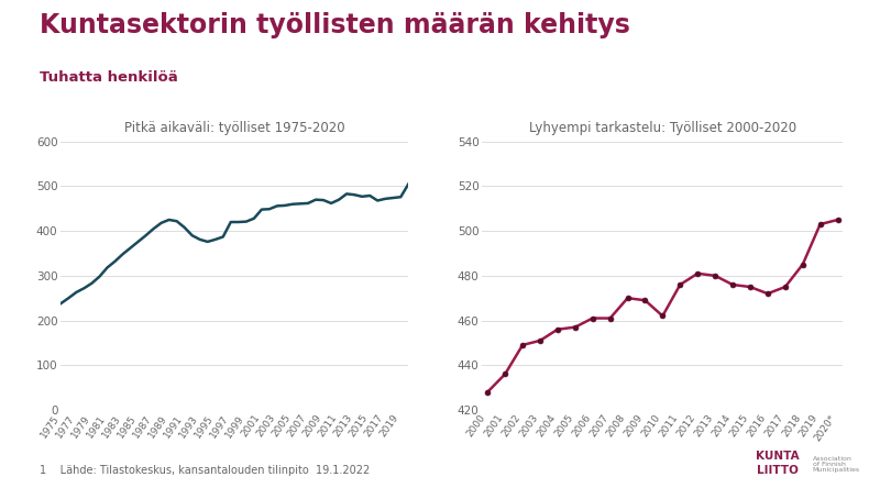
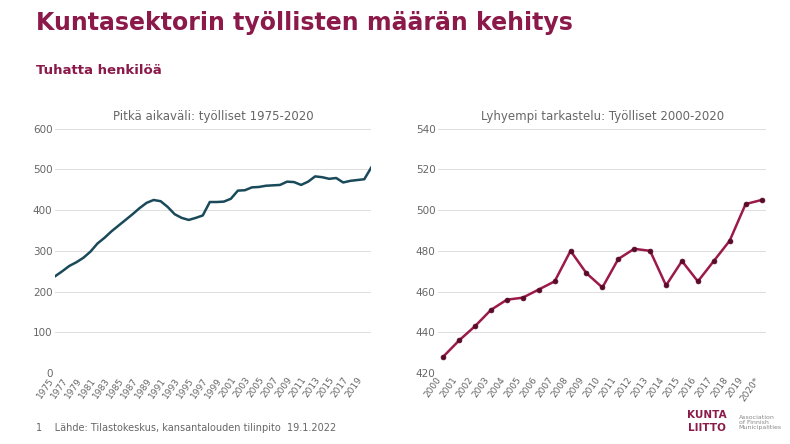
Lyhyempi tarkastelu: Työlliset 2000-2020/2002: 449 -> 443
Lyhyempi tarkastelu: Työlliset 2000-2020/2007: 461 -> 465
Lyhyempi tarkastelu: Työlliset 2000-2020/2008: 470 -> 480
Lyhyempi tarkastelu: Työlliset 2000-2020/2014: 476 -> 463
Lyhyempi tarkastelu: Työlliset 2000-2020/2016: 472 -> 465
